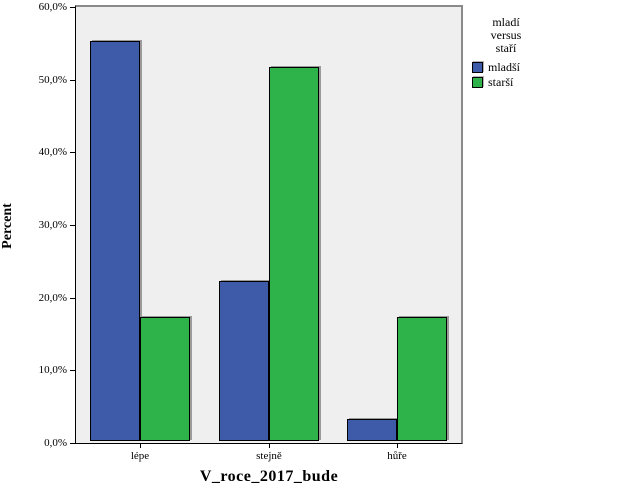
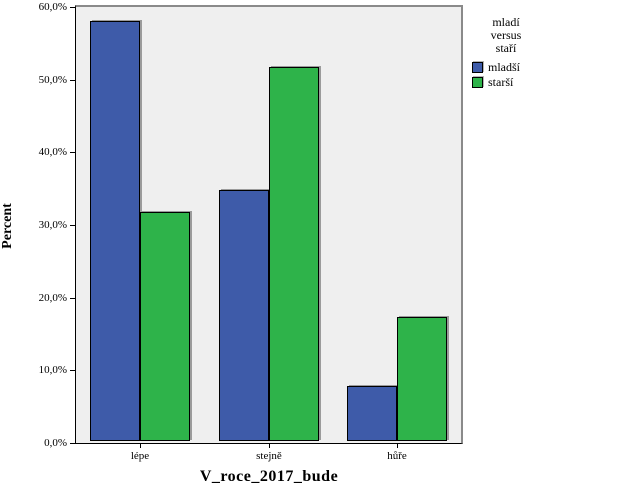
mladší/lépe: 55% -> 58%
starší/lépe: 17% -> 32%
mladší/stejně: 22% -> 35%
mladší/hůře: 3% -> 8%
